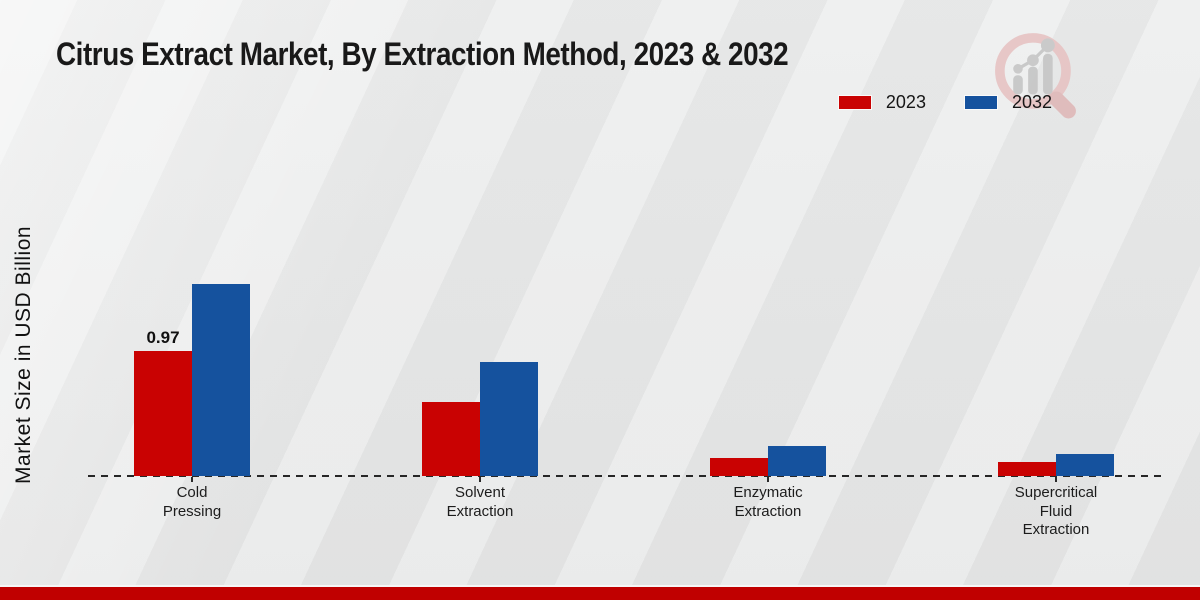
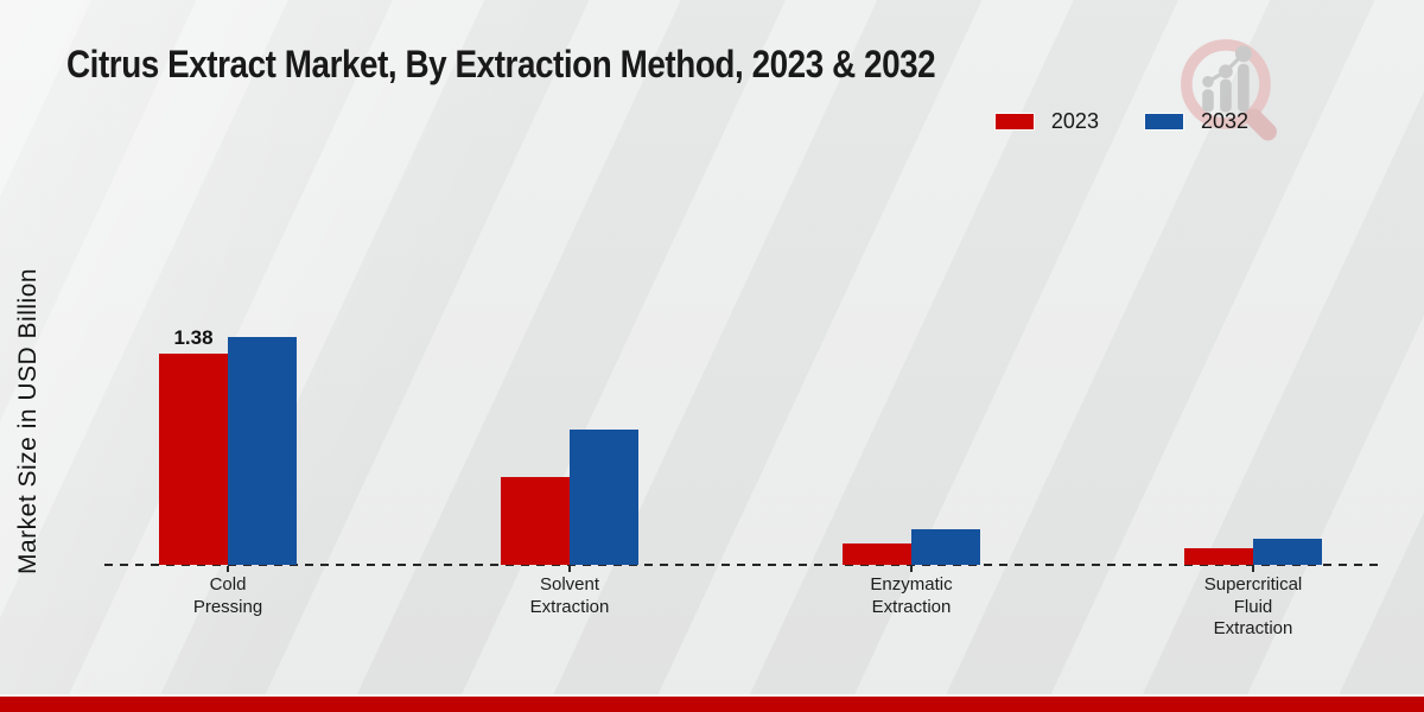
2023/Cold Pressing: 0.97 -> 1.38
